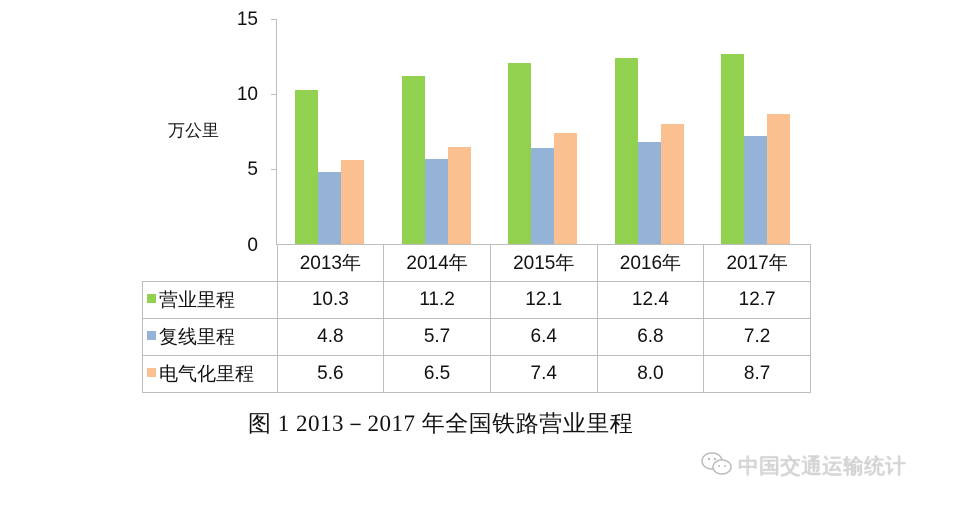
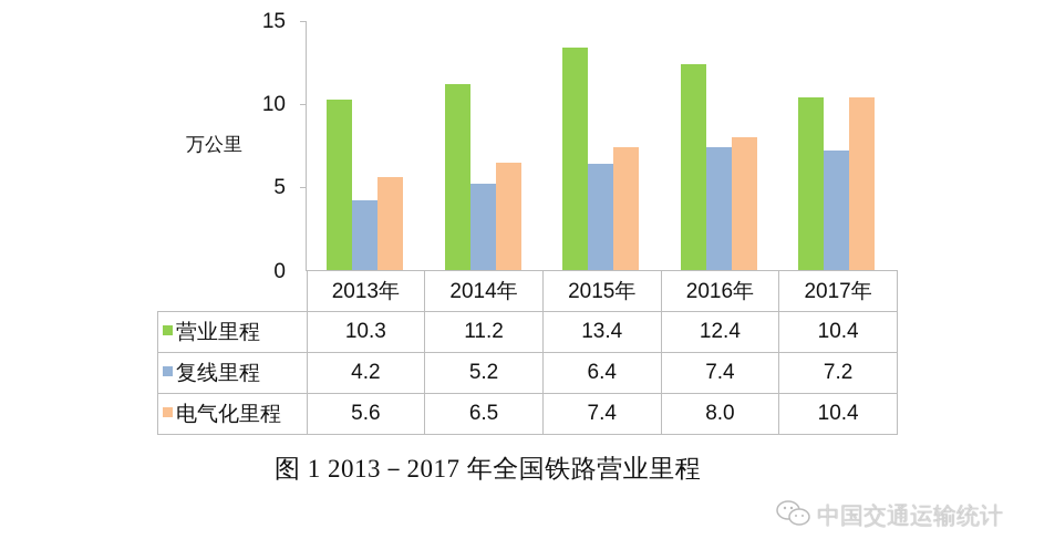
复线里程/2013年: 4.8 -> 4.2
复线里程/2014年: 5.7 -> 5.2
营业里程/2015年: 12.1 -> 13.4
复线里程/2016年: 6.8 -> 7.4
营业里程/2017年: 12.7 -> 10.4
电气化里程/2017年: 8.7 -> 10.4
